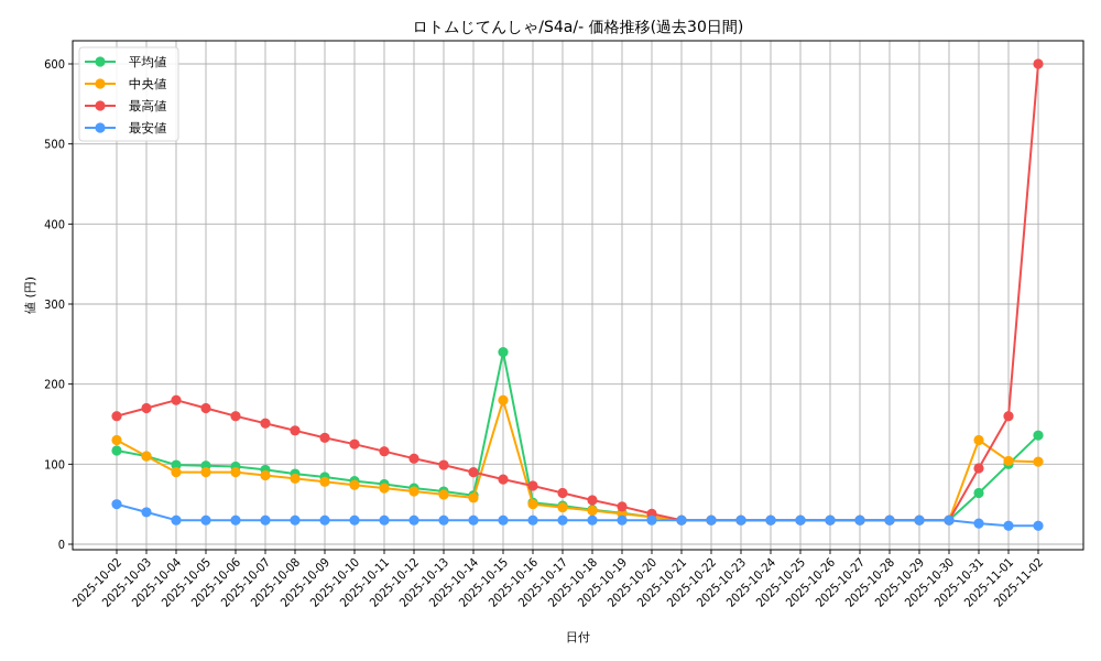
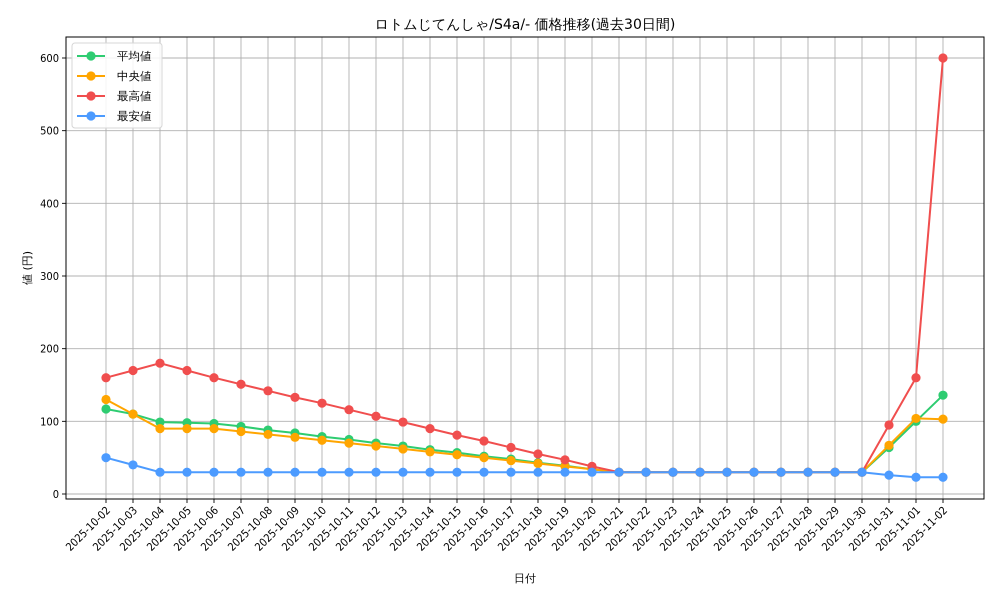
平均値/2025-10-15: 240 -> 60
中央値/2025-10-15: 180 -> 50
中央値/2025-10-31: 130 -> 70
